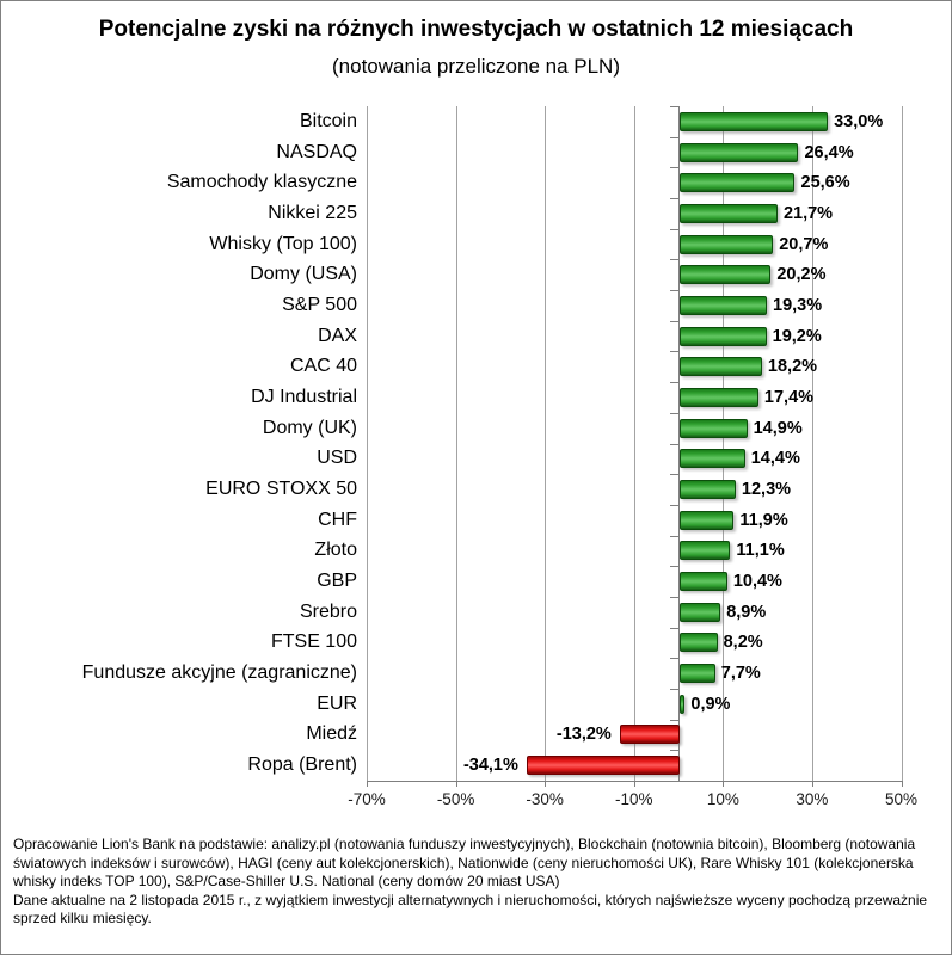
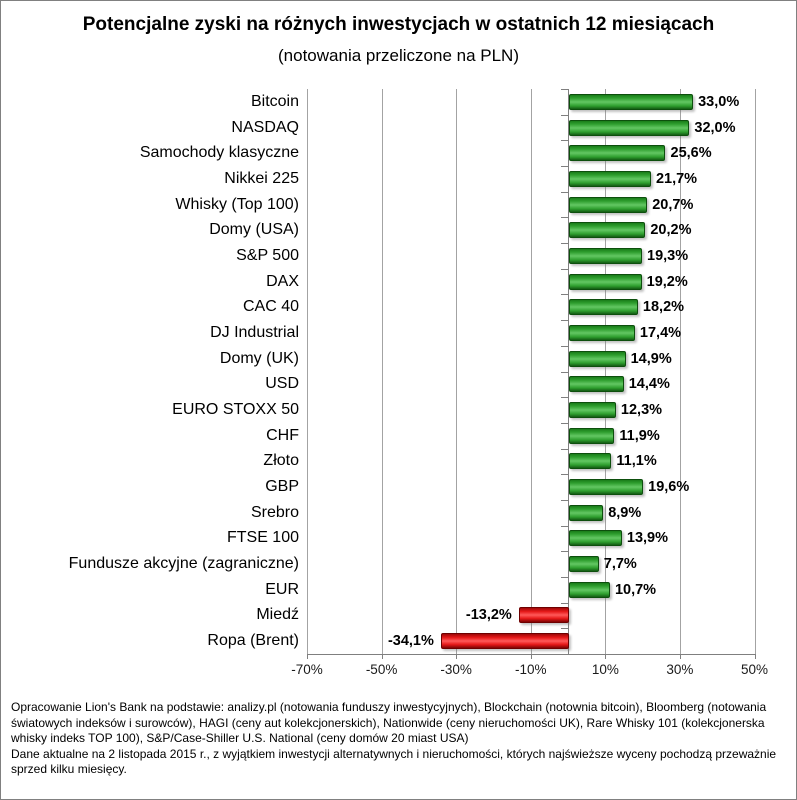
NASDAQ: 26,4% -> 32,0%
GBP: 10,4% -> 19,6%
FTSE 100: 8,2% -> 13,9%
EUR: 0,9% -> 10,7%
